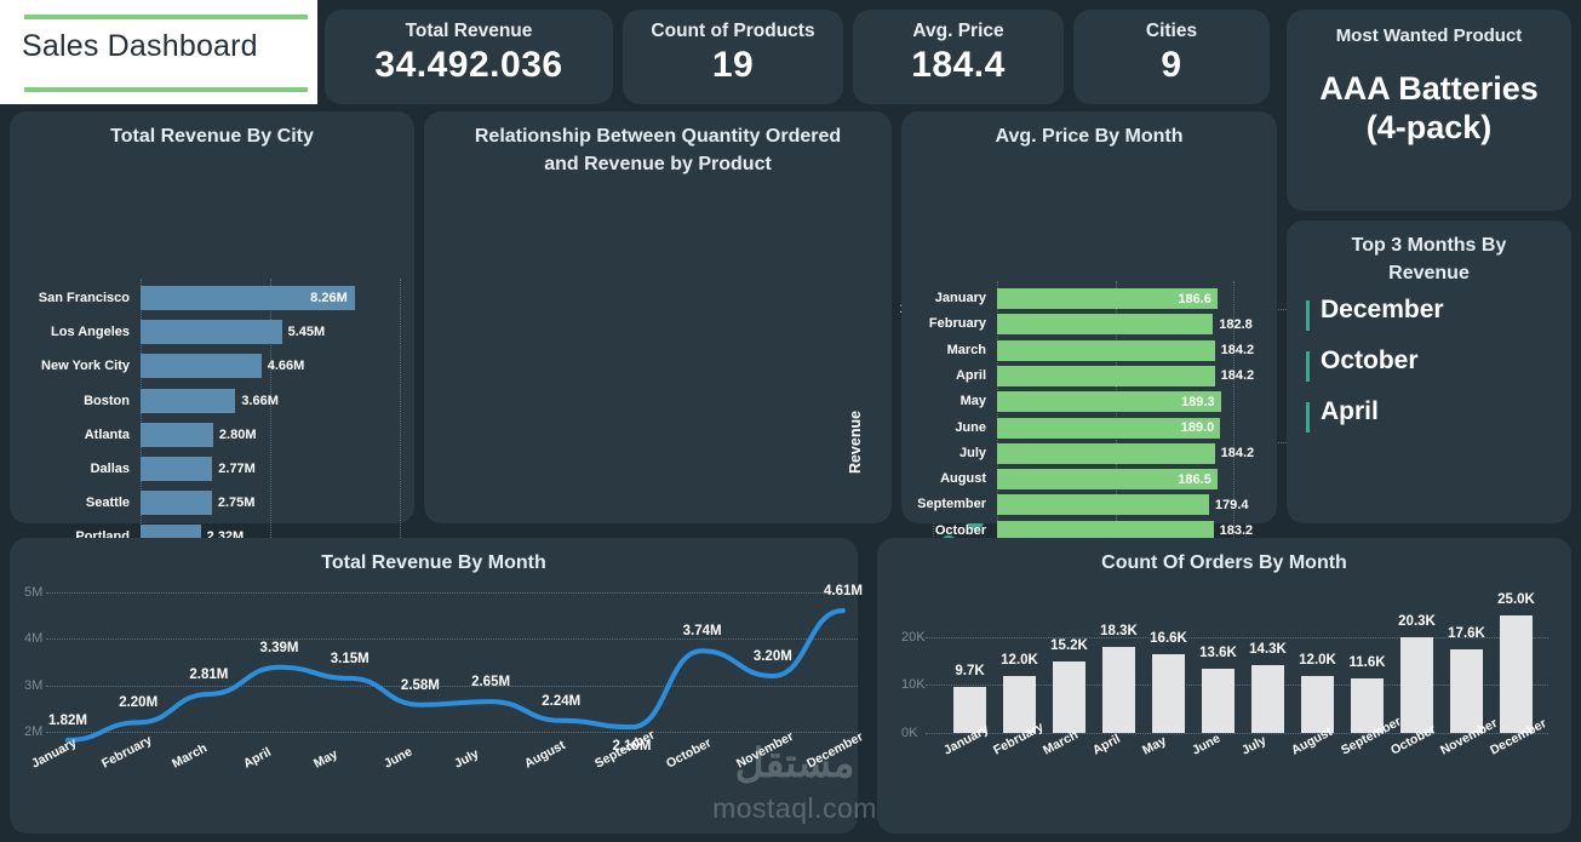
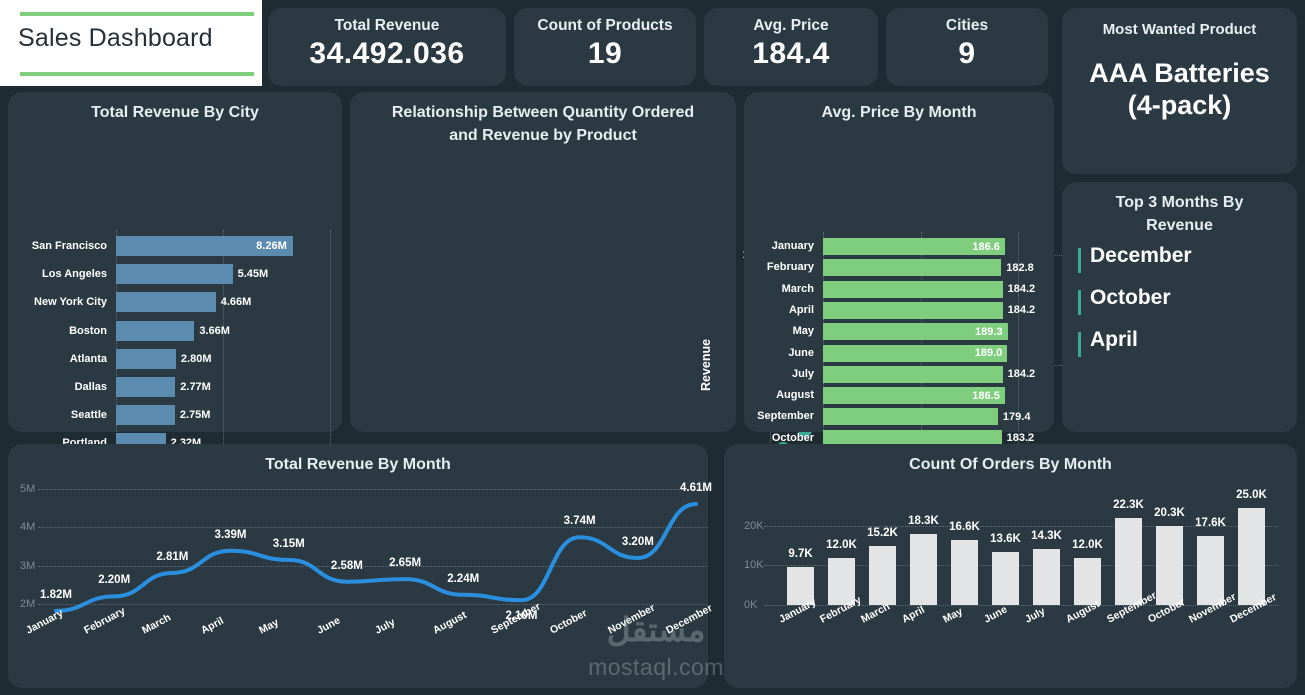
Count Of Orders By Month/September: 11.6K -> 22.3K
